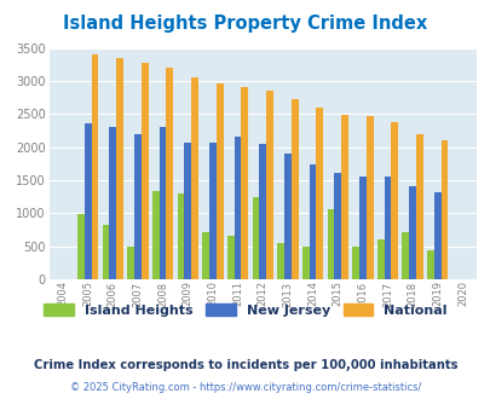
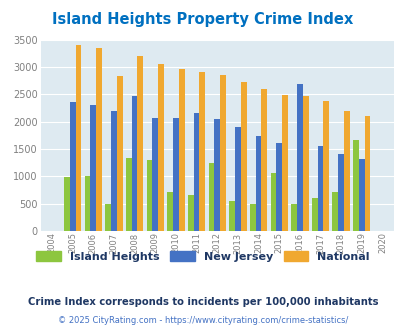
Island Heights/2006: 820 -> 1000
National/2007: 3260 -> 2840
New Jersey/2008: 2300 -> 2460
New Jersey/2016: 1560 -> 2680
Island Heights/2019: 440 -> 1660
